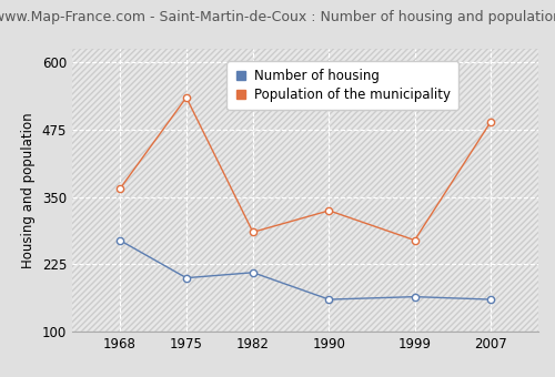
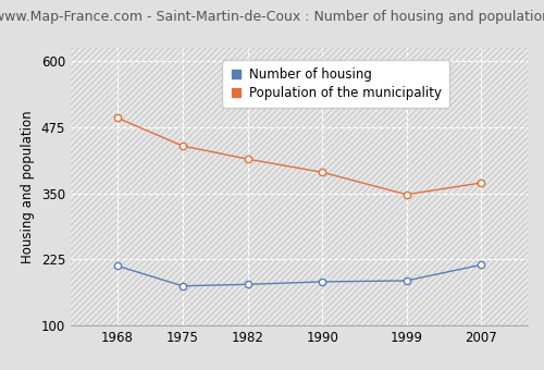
Number of housing/1968: 270 -> 213
Population of the municipality/1968: 365 -> 493
Number of housing/1975: 200 -> 175
Population of the municipality/1975: 535 -> 440
Number of housing/1982: 210 -> 178
Population of the municipality/1982: 285 -> 415
Number of housing/1990: 160 -> 183
Population of the municipality/1990: 325 -> 390
Number of housing/1999: 165 -> 185
Population of the municipality/1999: 270 -> 348
Number of housing/2007: 160 -> 215
Population of the municipality/2007: 490 -> 370
